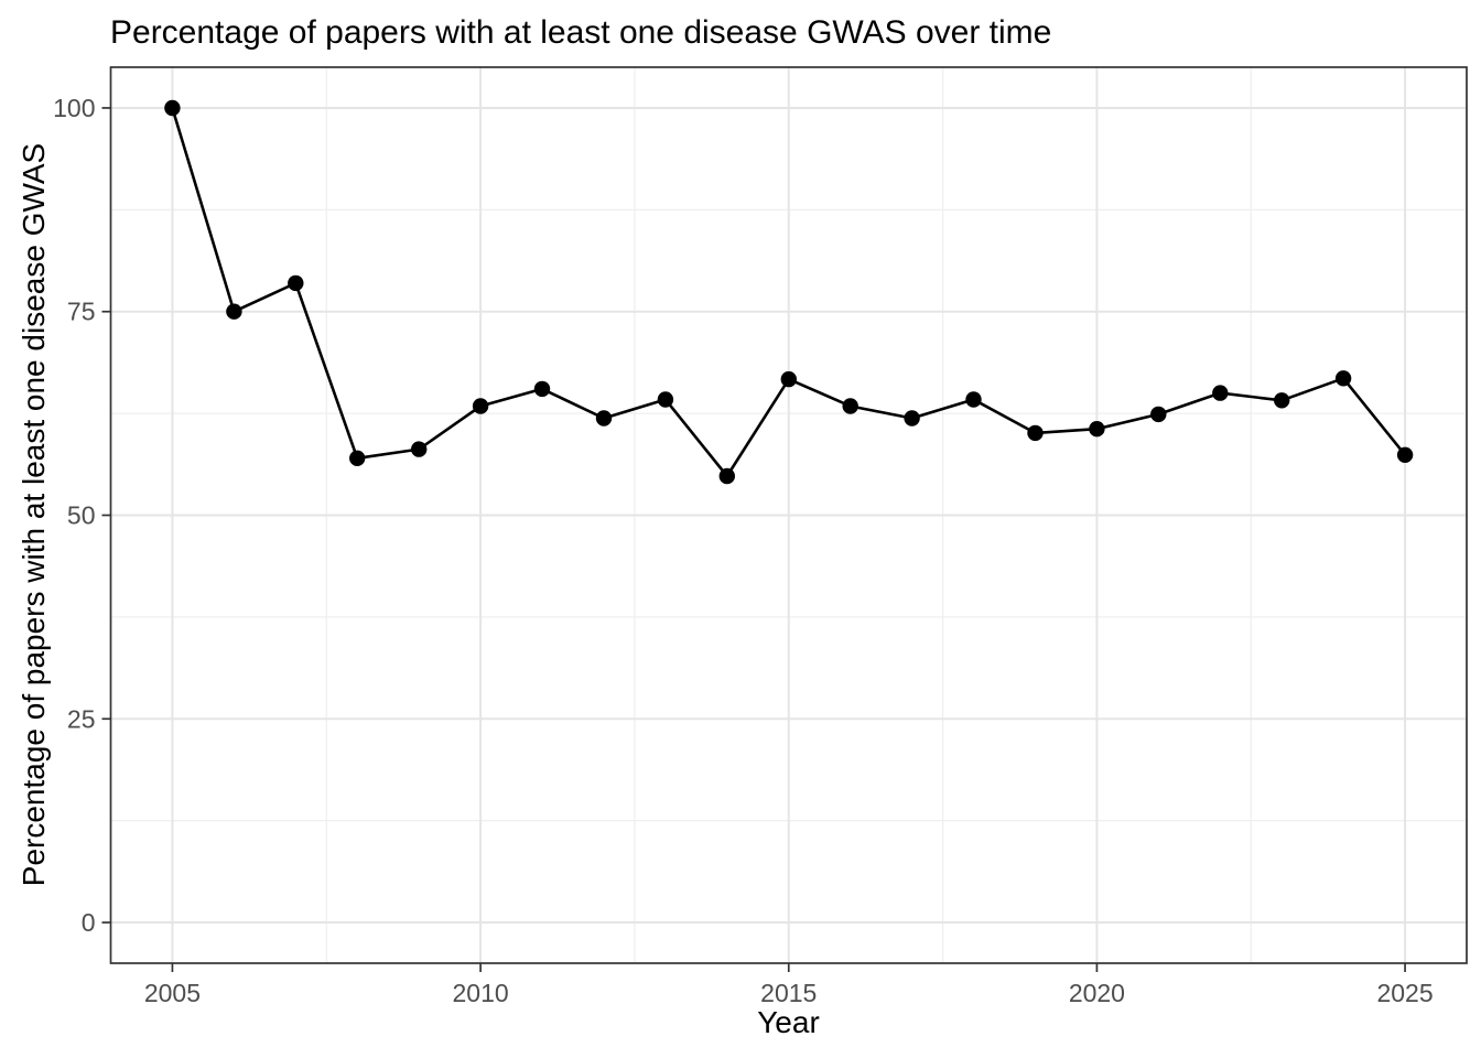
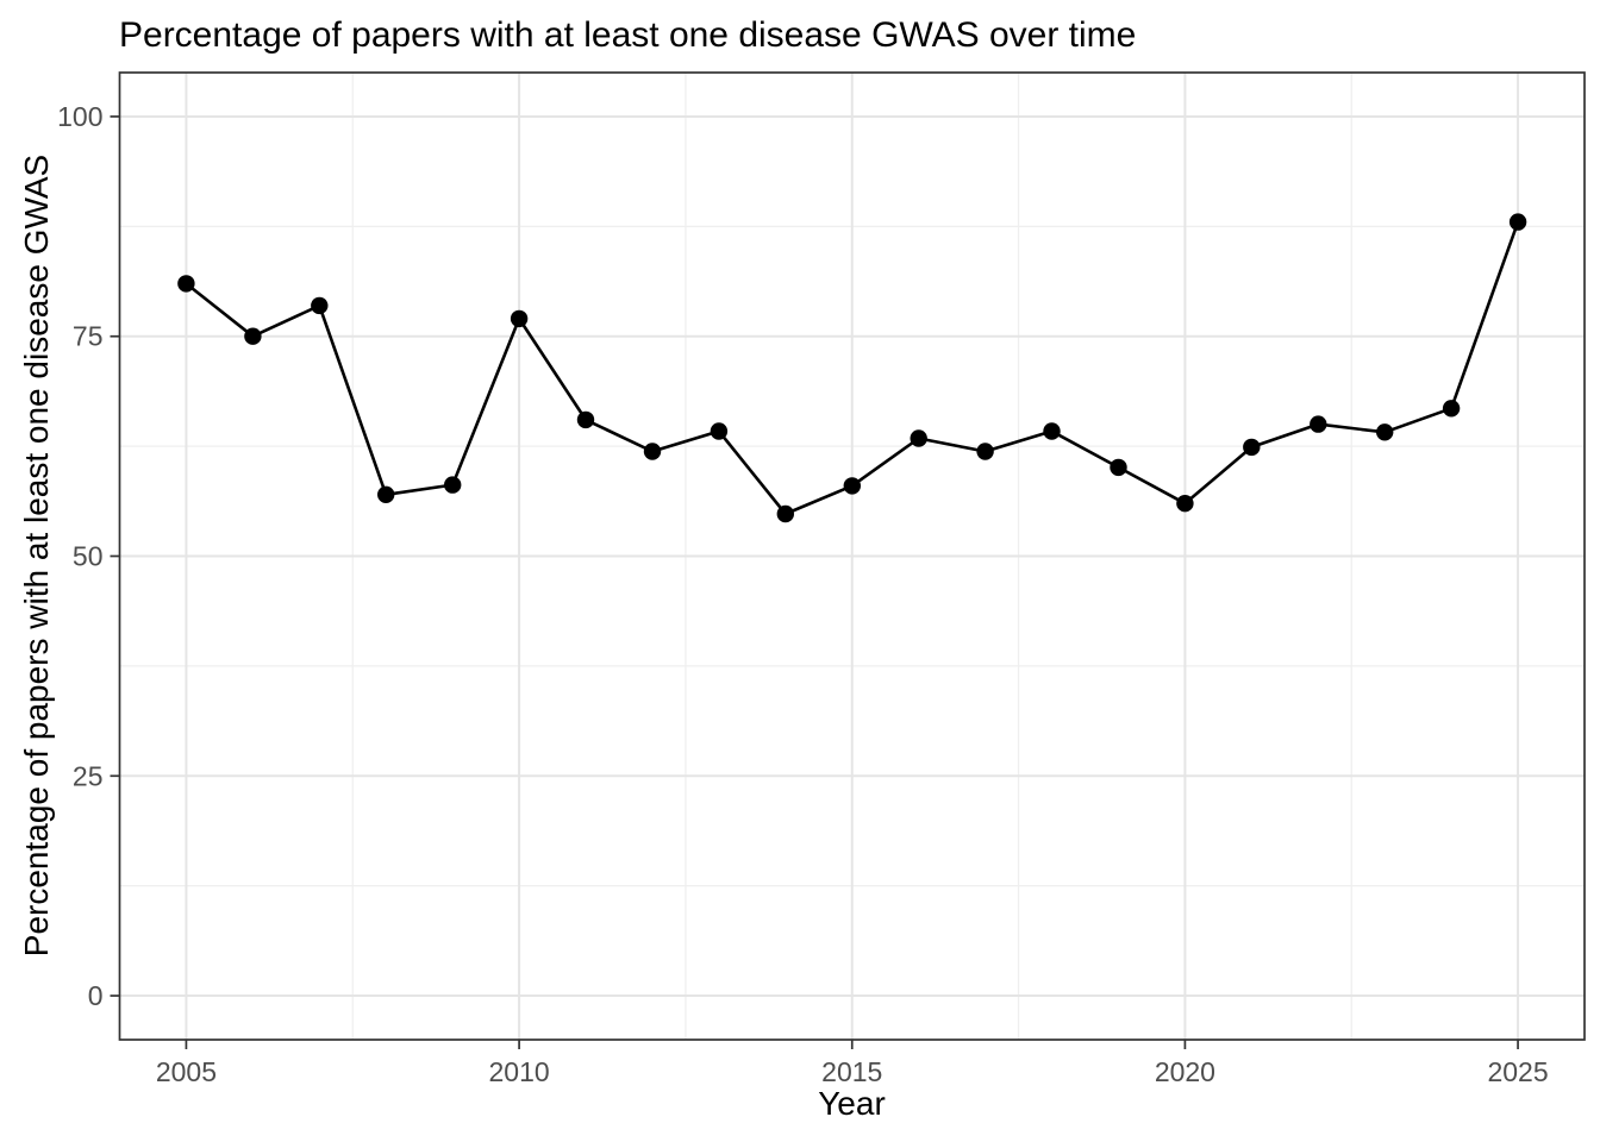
2005: 100 -> 81
2010: 63 -> 77
2015: 67 -> 58
2020: 61 -> 56
2025: 57 -> 88
